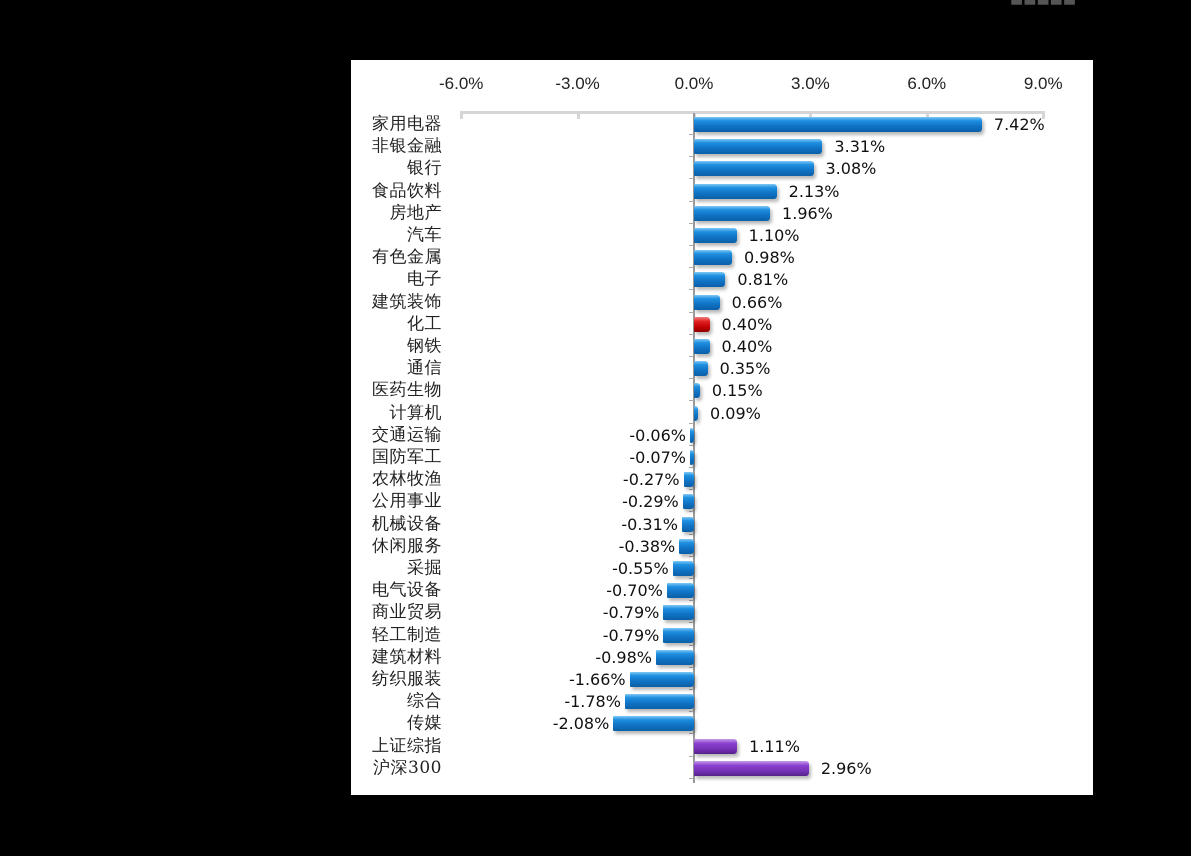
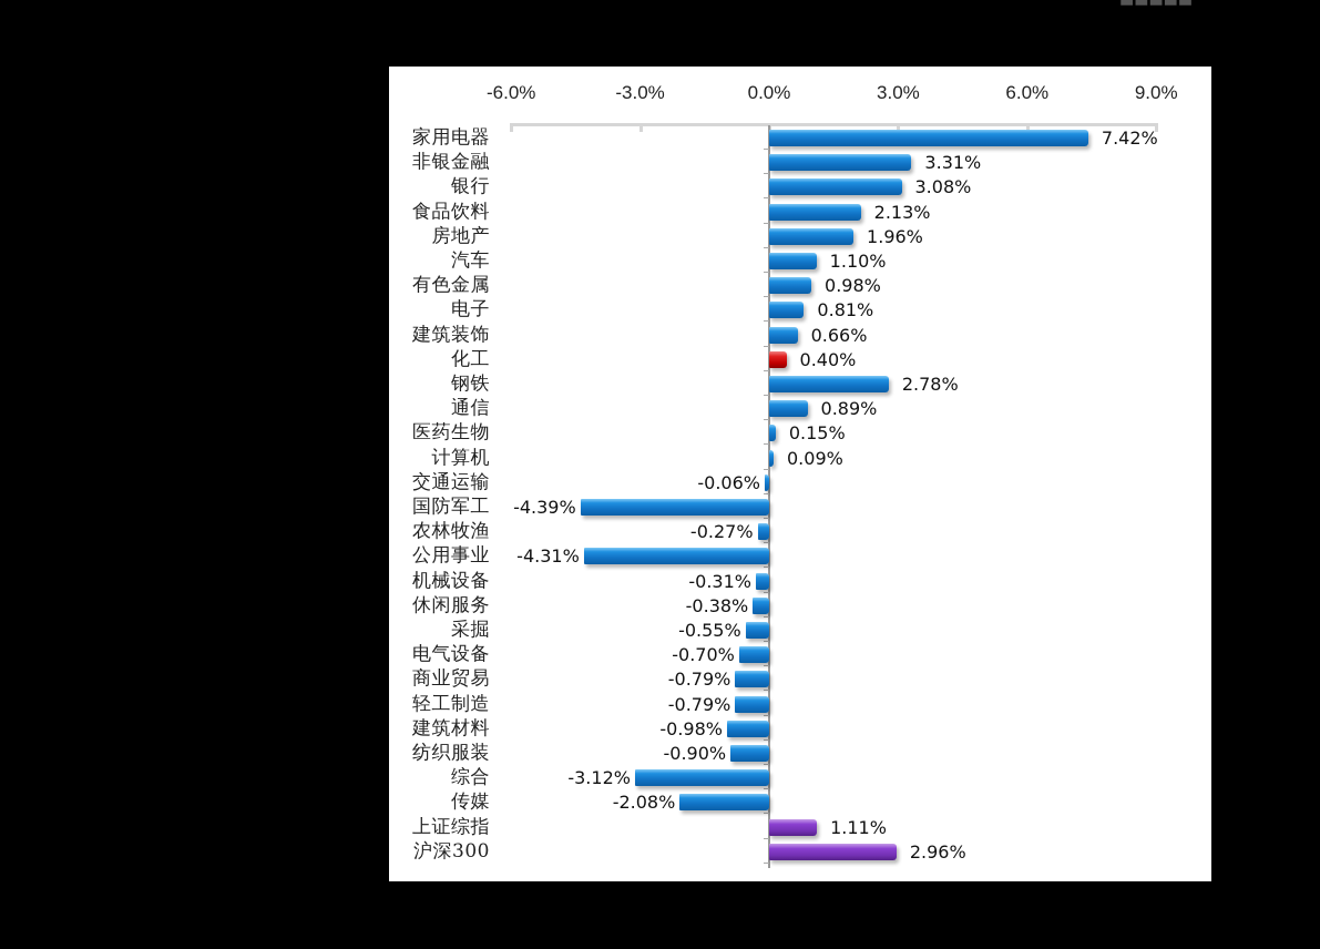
钢铁: 0.40% -> 2.78%
通信: 0.35% -> 0.89%
国防军工: -0.07% -> -4.39%
公用事业: -0.29% -> -4.31%
纺织服装: -1.66% -> -0.90%
综合: -1.78% -> -3.12%
